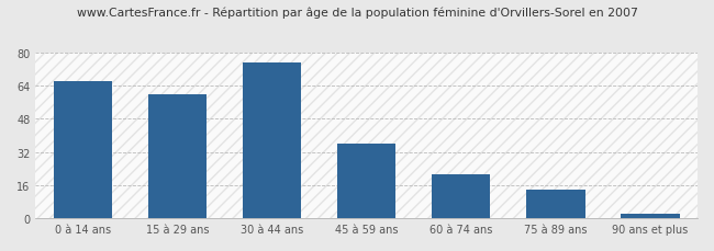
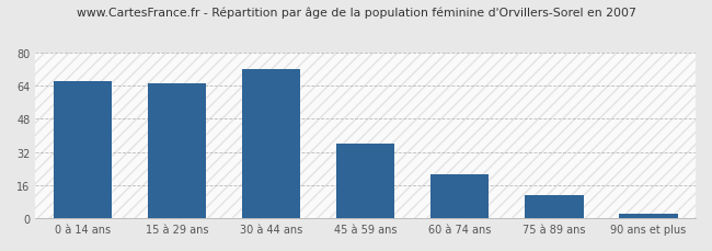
15 à 29 ans: 60 -> 65
30 à 44 ans: 75 -> 72
75 à 89 ans: 14 -> 11
